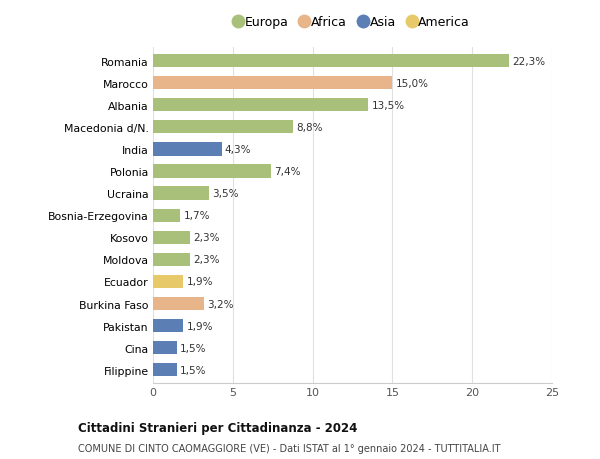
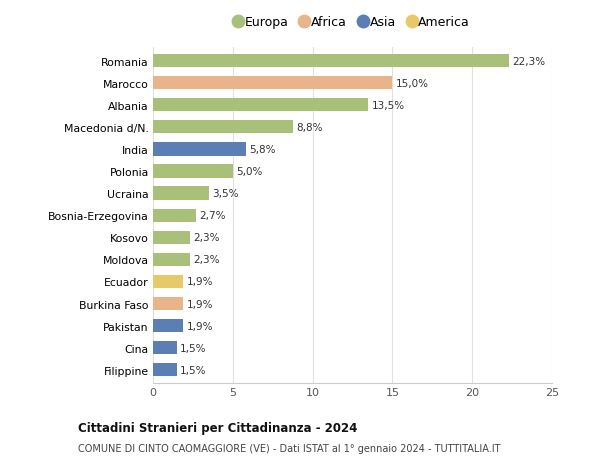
India: 4,3% -> 5,8%
Polonia: 7,4% -> 5,0%
Bosnia-Erzegovina: 1,7% -> 2,7%
Burkina Faso: 3,2% -> 1,9%
